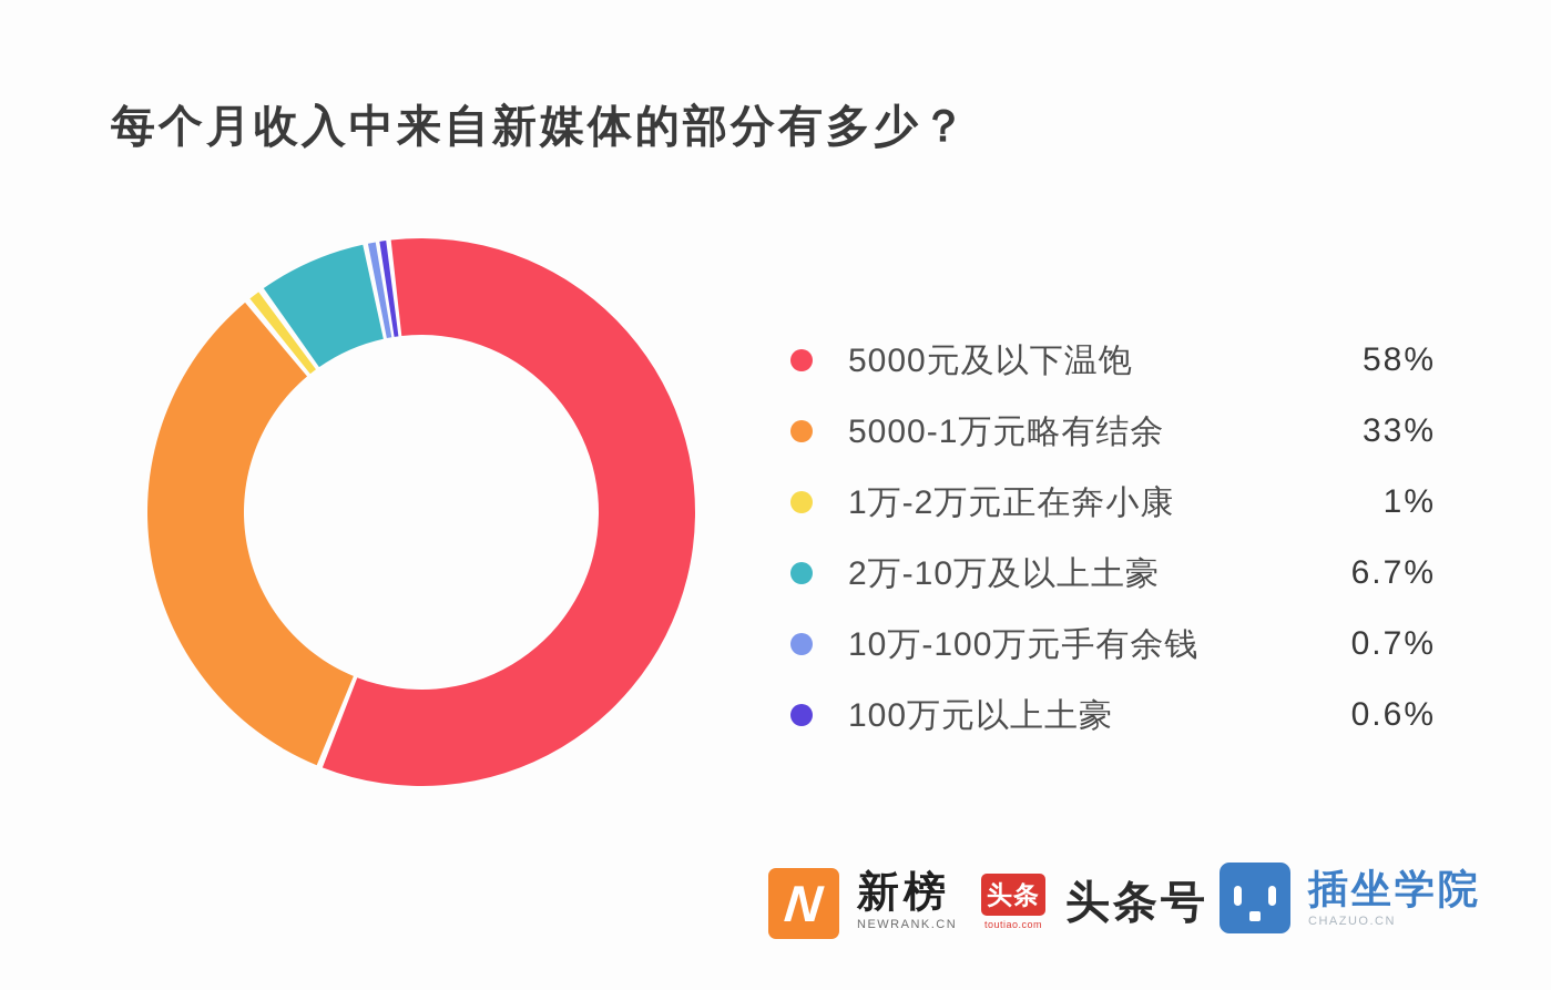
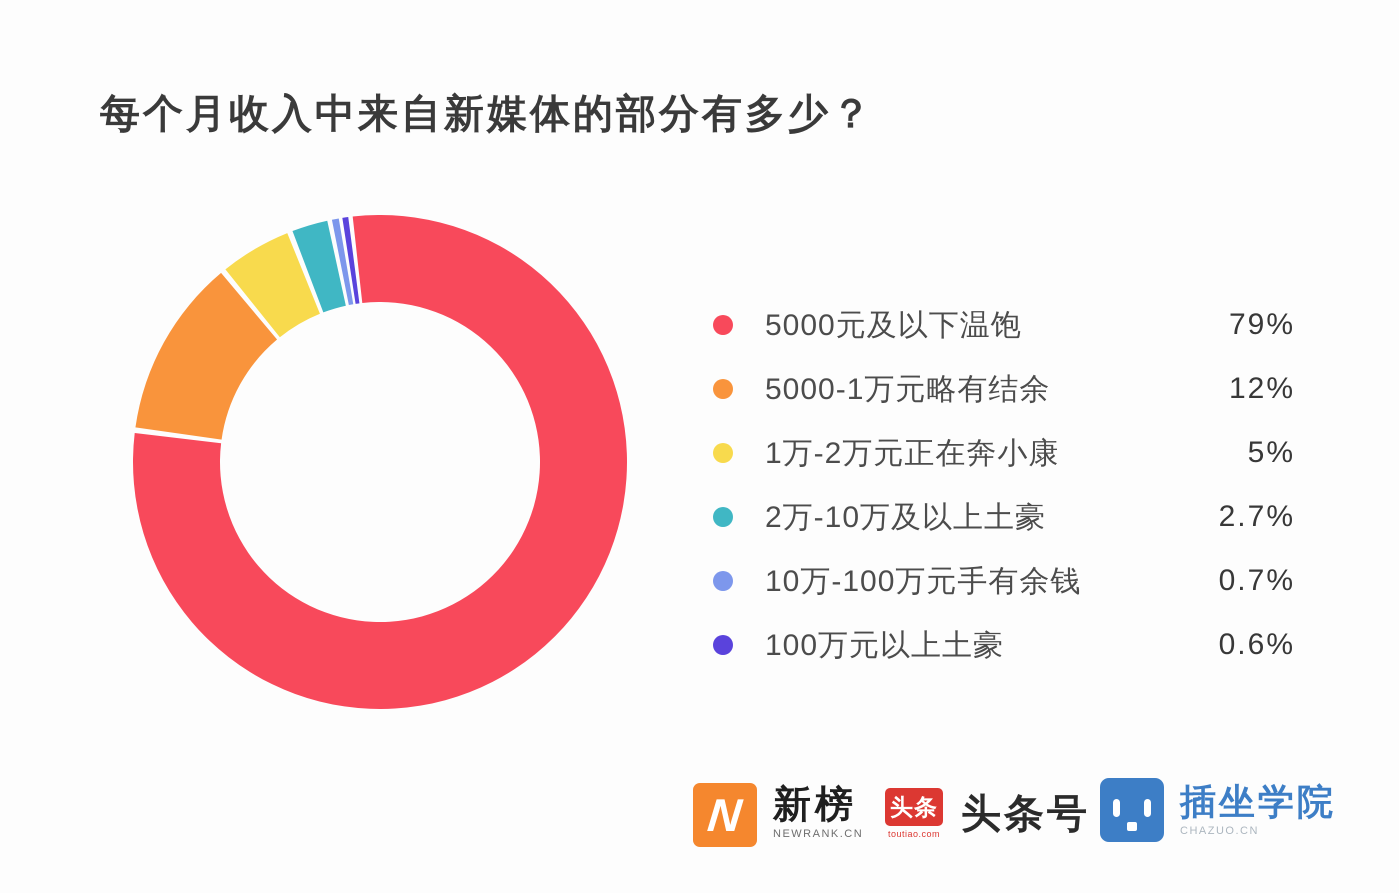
5000元及以下温饱: 58% -> 79%
5000-1万元略有结余: 33% -> 12%
1万-2万元正在奔小康: 1% -> 5%
2万-10万及以上土豪: 6.7% -> 2.7%
